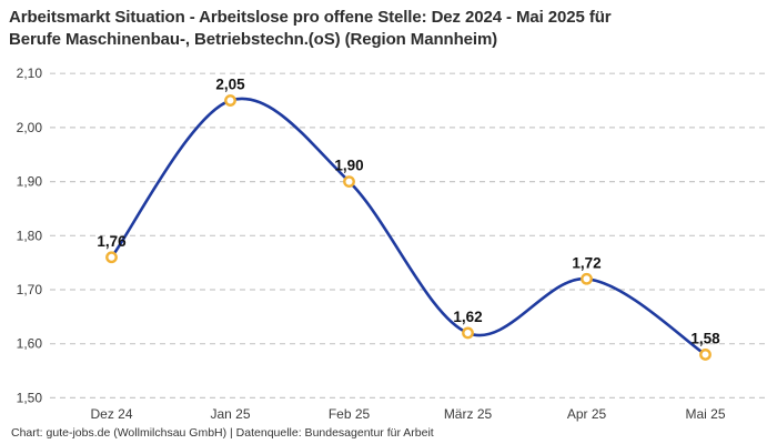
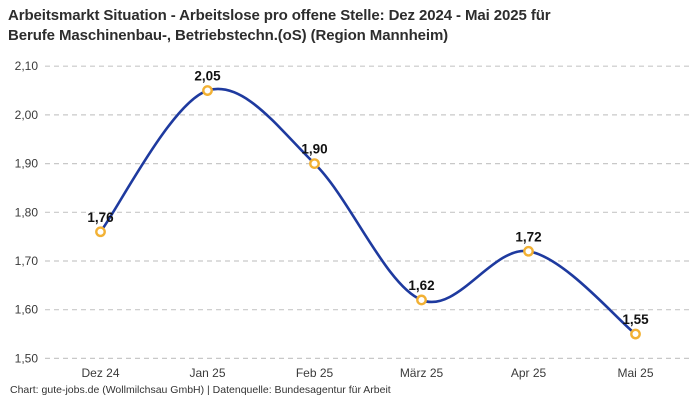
Mai 25: 1,58 -> 1,55
